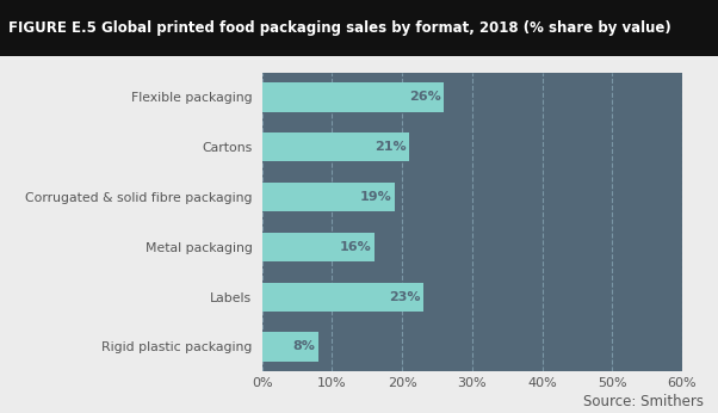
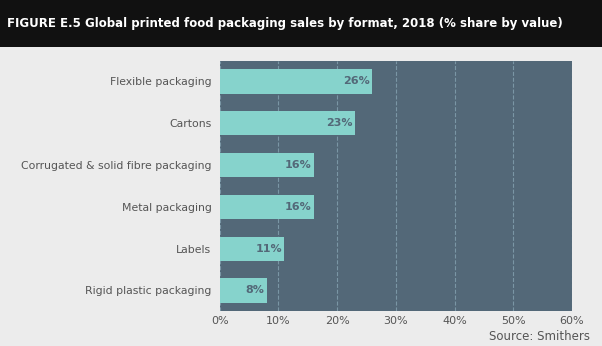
Cartons: 21% -> 23%
Corrugated & solid fibre packaging: 19% -> 16%
Labels: 23% -> 11%
